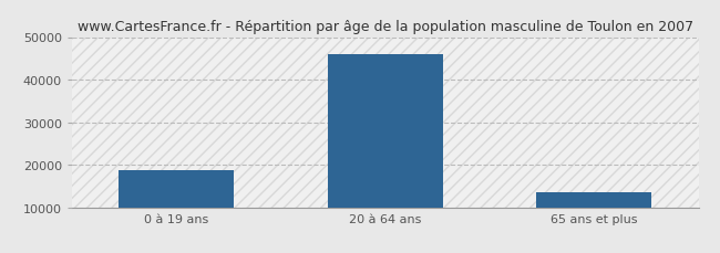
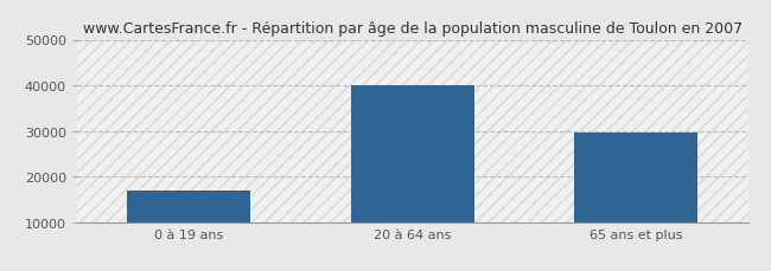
0 à 19 ans: 18700 -> 17000
20 à 64 ans: 46000 -> 40000
65 ans et plus: 13600 -> 29500
